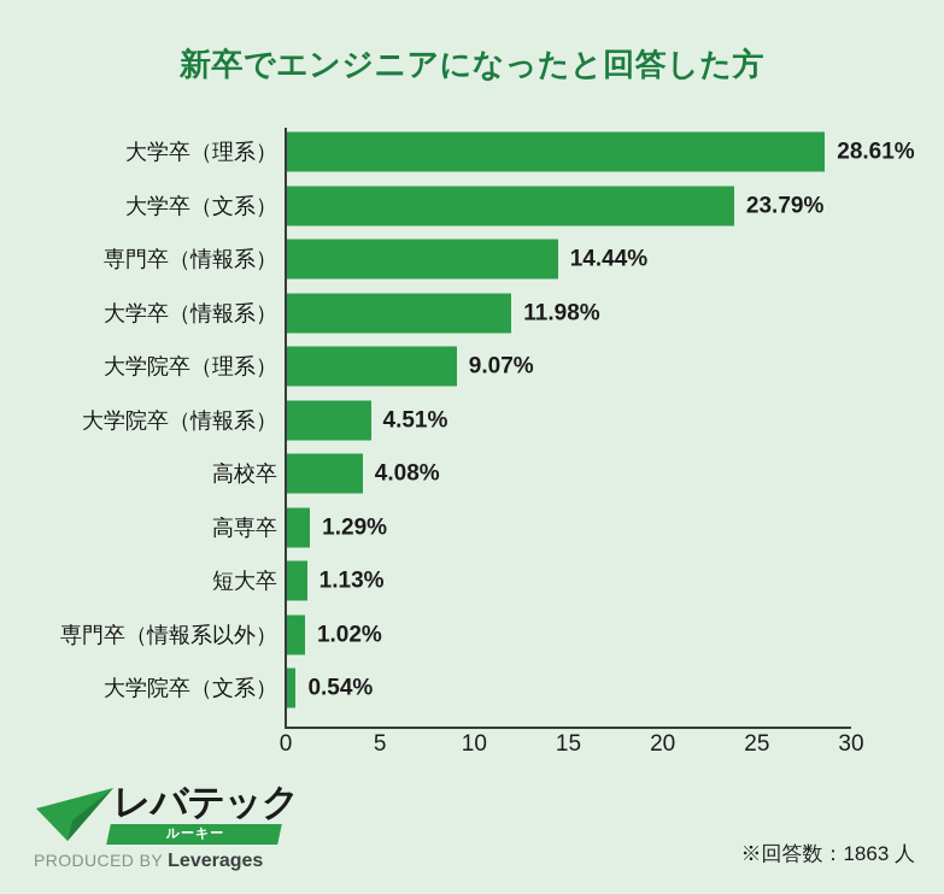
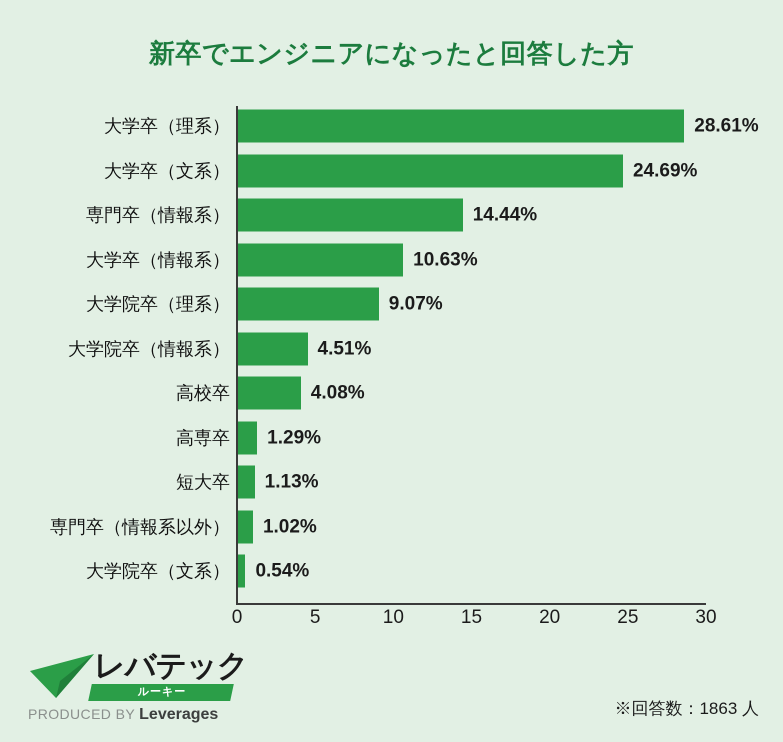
大学卒（文系）: 23.79% -> 24.69%
大学卒（情報系）: 11.98% -> 10.63%
